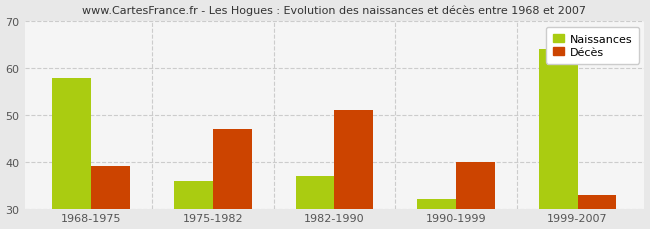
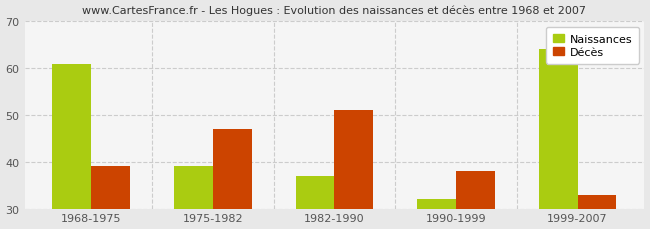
Naissances/1968-1975: 58 -> 61
Naissances/1975-1982: 36 -> 39
Décès/1990-1999: 40 -> 38
